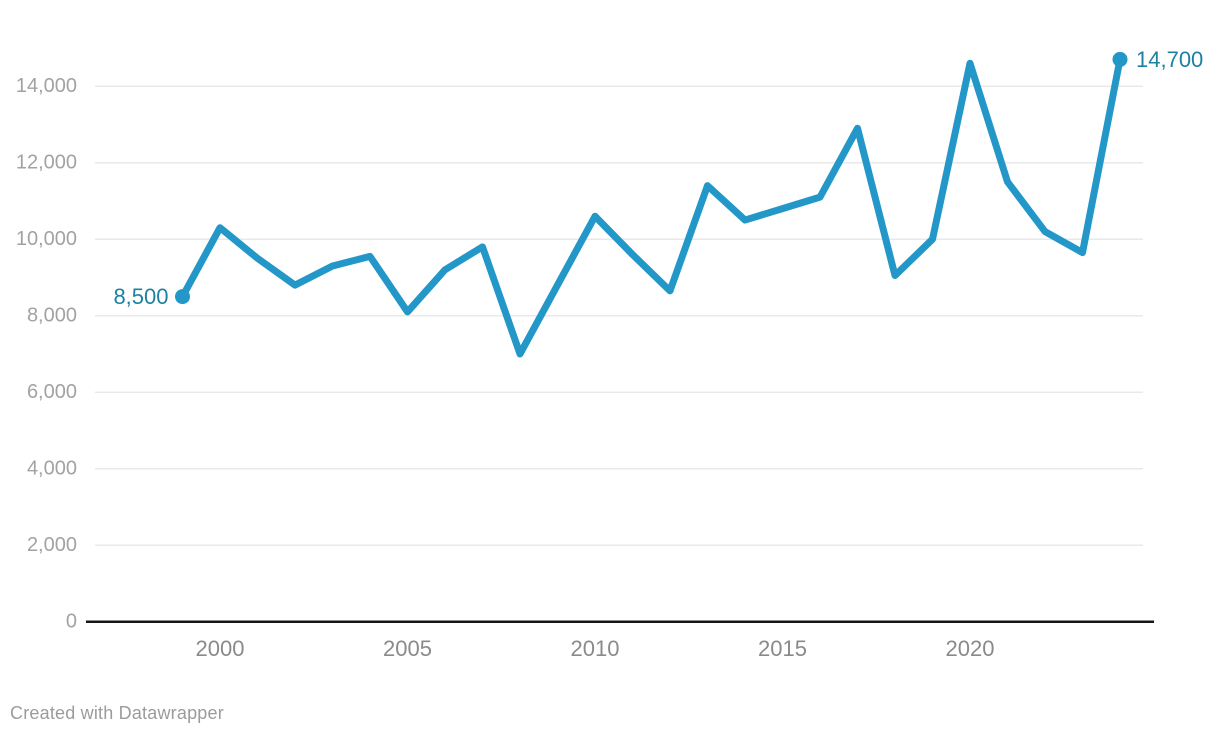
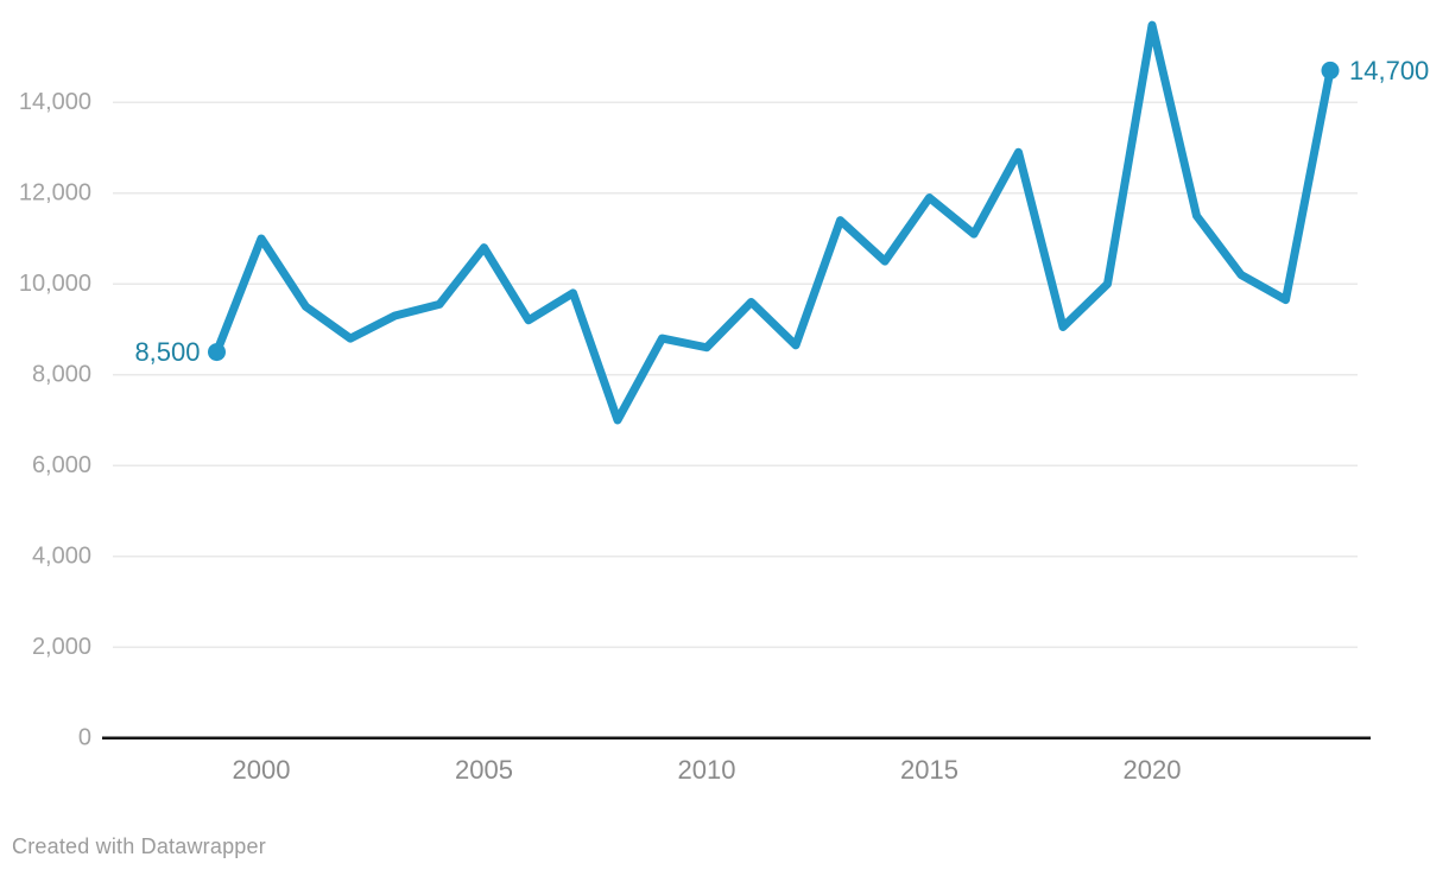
2000: 10300 -> 11000
2005: 8100 -> 10800
2010: 10600 -> 8600
2015: 10800 -> 11900
2020: 14600 -> 15700
